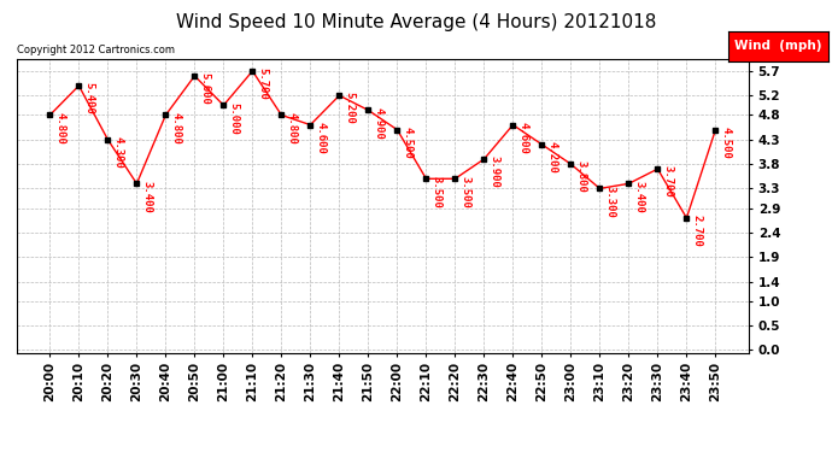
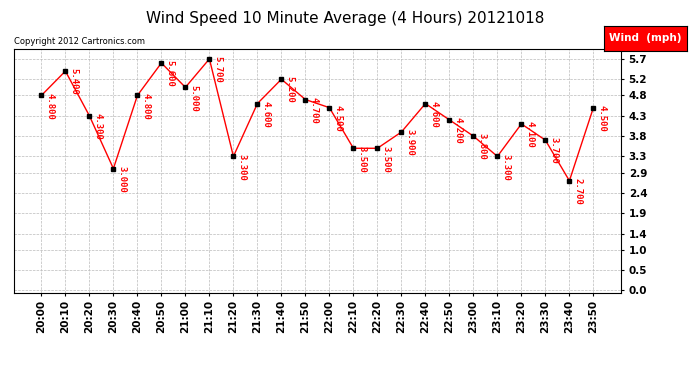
20:30: 3.400 -> 3.000
21:20: 4.800 -> 3.300
21:50: 4.900 -> 4.700
23:20: 3.400 -> 4.100
